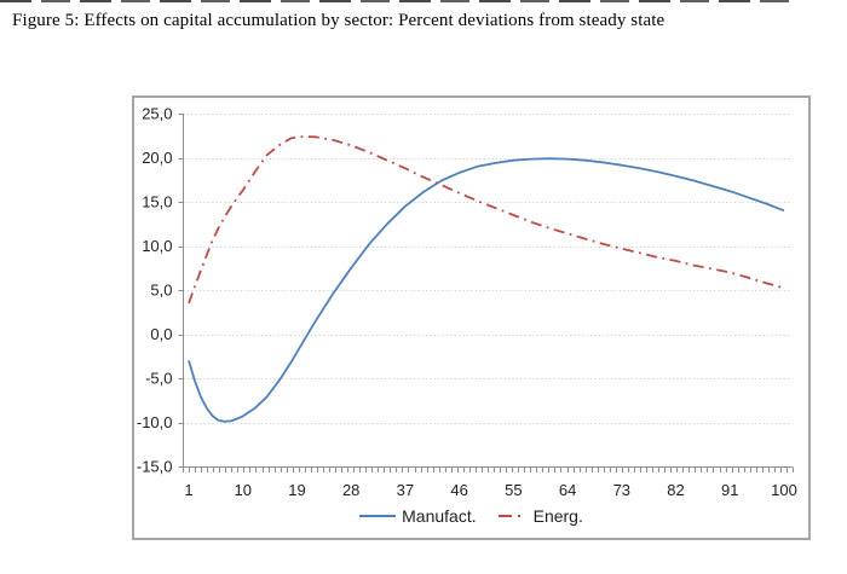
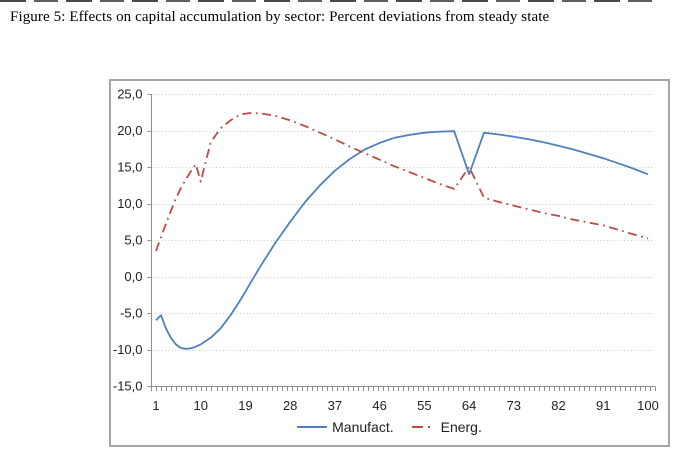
Manufact./1: -3 -> -6
Energ./10: 16 -> 13
Manufact./64: 20 -> 14
Energ./64: 11 -> 15
